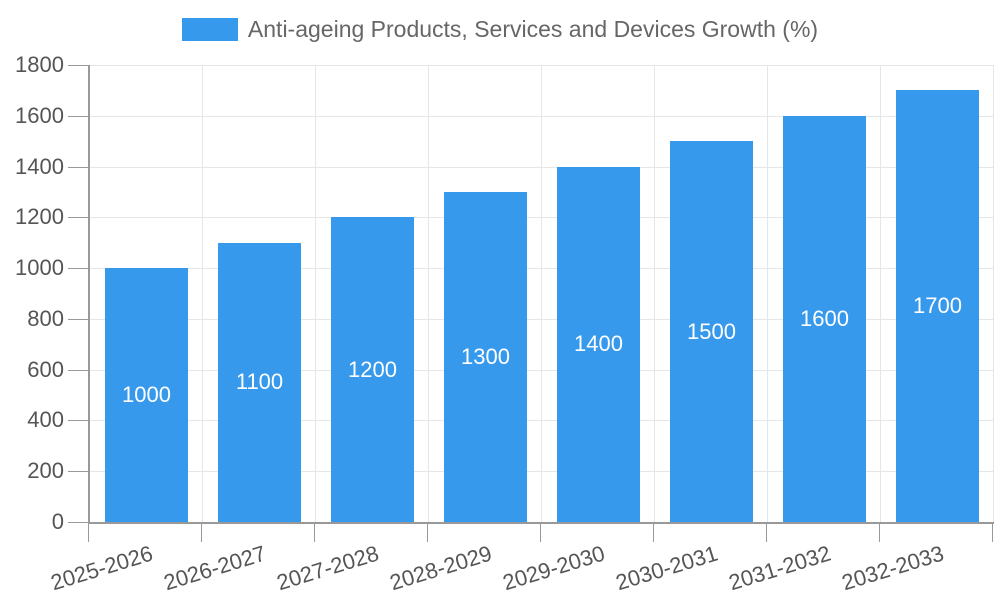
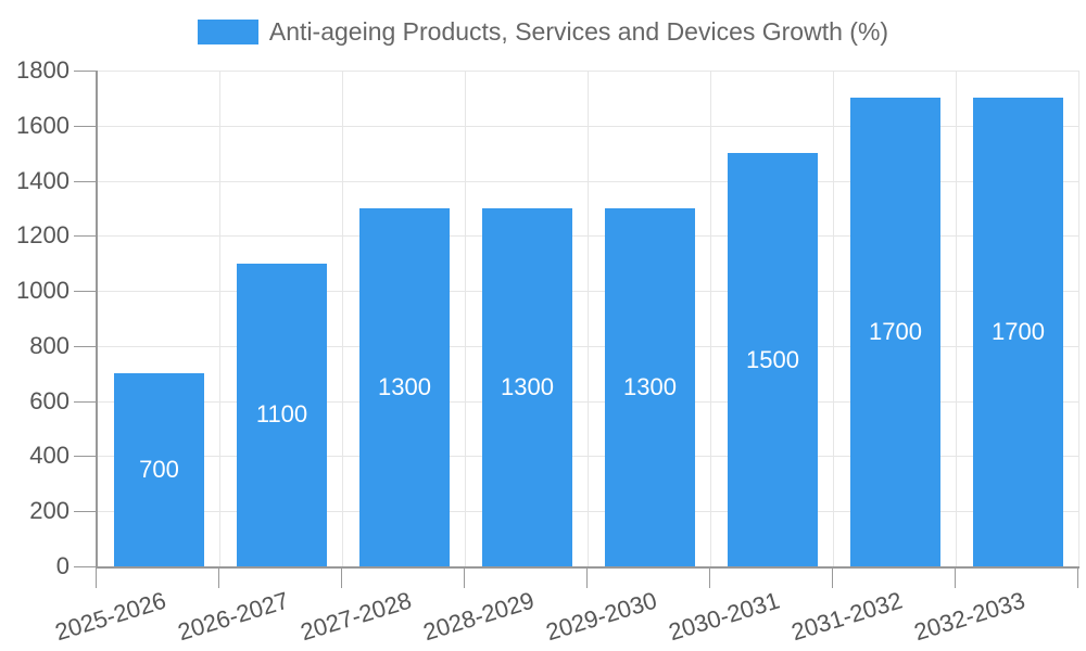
2025-2026: 1000 -> 700
2027-2028: 1200 -> 1300
2029-2030: 1400 -> 1300
2031-2032: 1600 -> 1700
